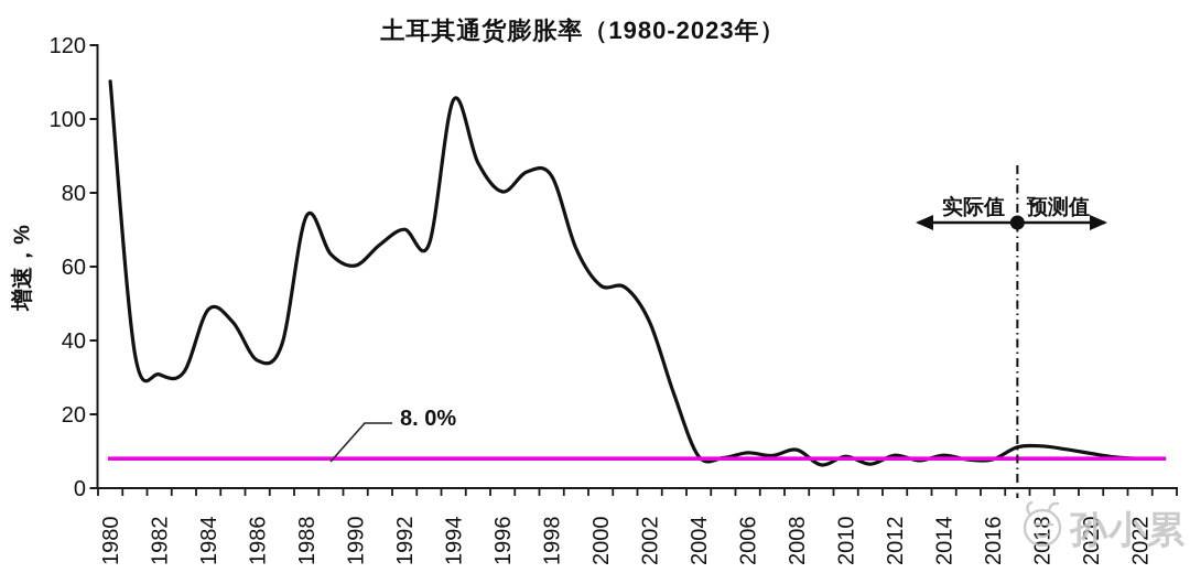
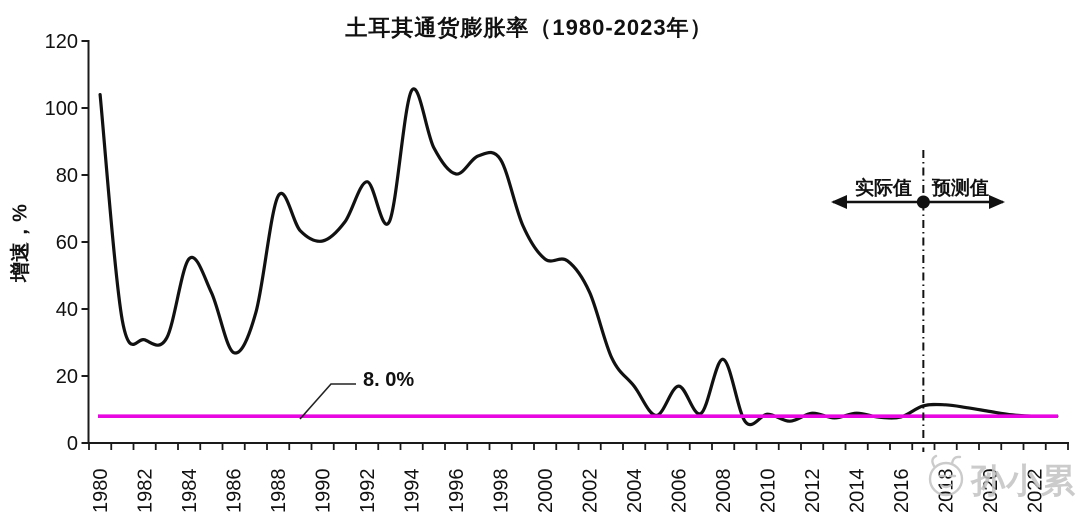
1980: 110 -> 104
1984: 48 -> 55
1986: 35 -> 27
1992: 70 -> 78
2004: 9 -> 17
2006: 10 -> 17
2008: 10 -> 25
